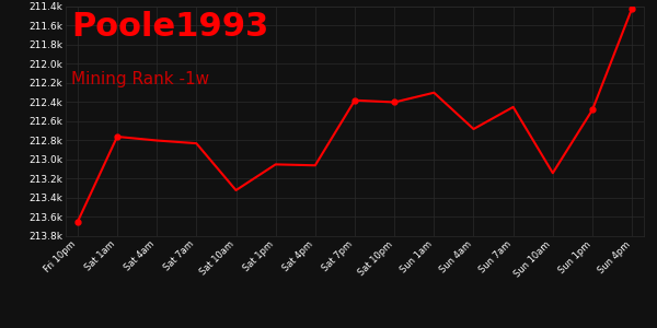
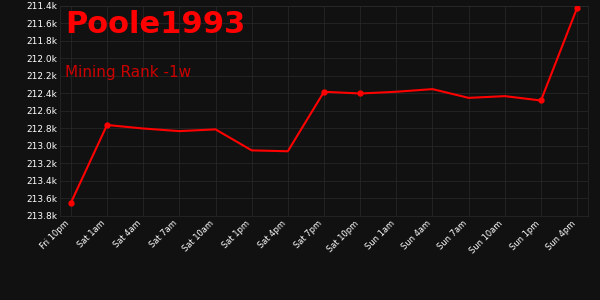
Sat 10am: 213.32k -> 212.81k
Sun 1am: 212.30k -> 212.38k
Sun 4am: 212.68k -> 212.35k
Sun 10am: 213.14k -> 212.43k
